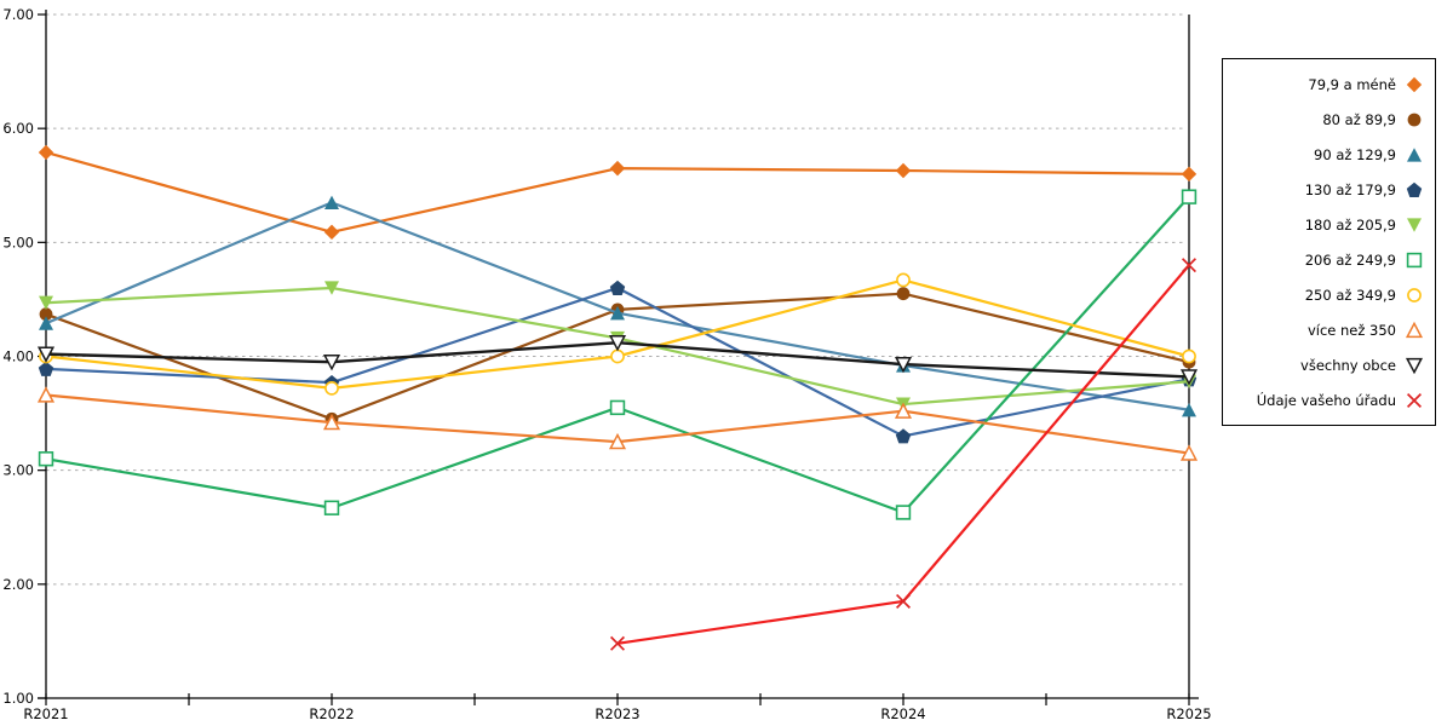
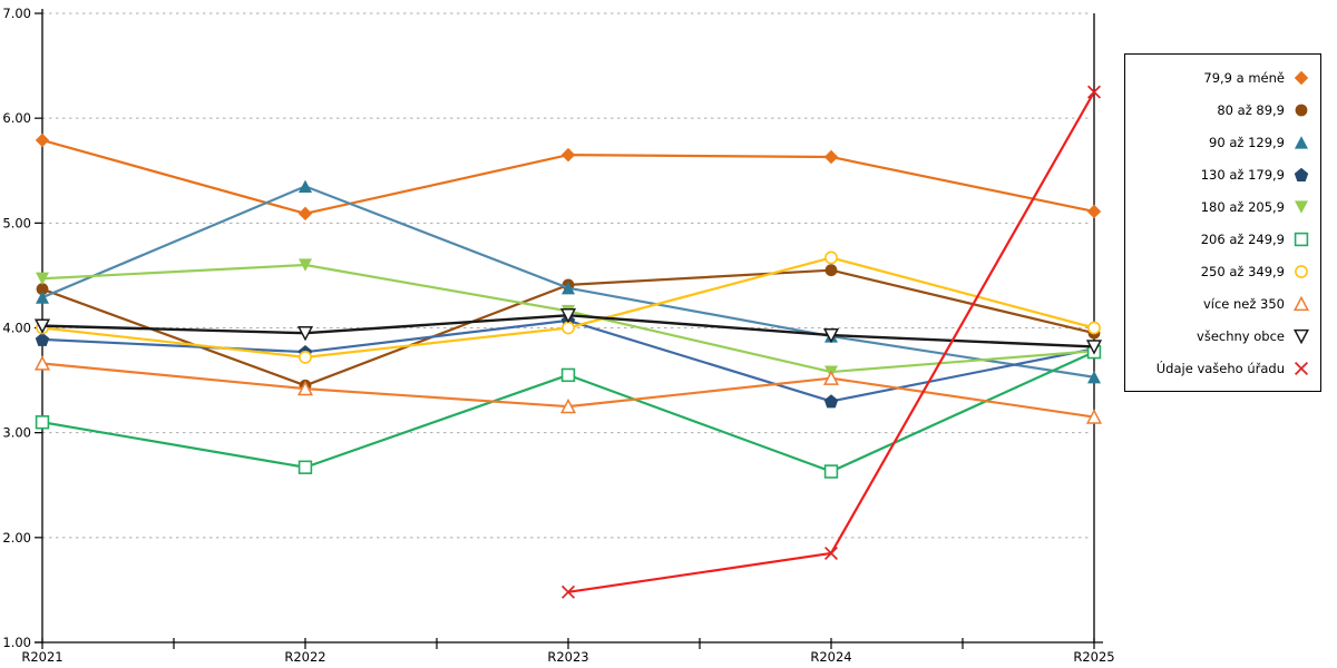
130 až 179,9/R2023: 4.6 -> 4.1
79,9 a méně/R2025: 5.6 -> 5.1
206 až 249,9/R2025: 5.4 -> 3.8
Údaje vašeho úřadu/R2025: 4.8 -> 6.2
